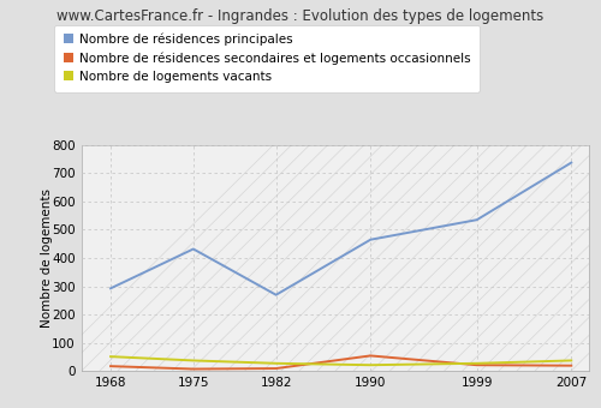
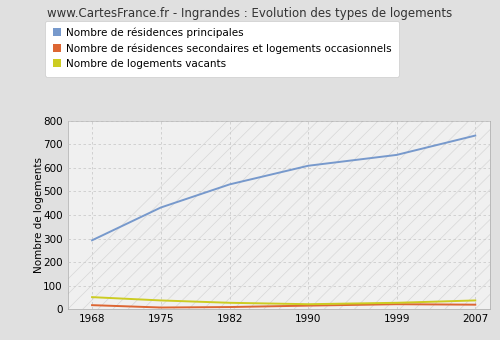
Nombre de résidences principales/1982: 270 -> 530
Nombre de résidences principales/1990: 465 -> 609
Nombre de résidences secondaires et logements occasionnels/1990: 55 -> 16
Nombre de résidences principales/1999: 535 -> 655
